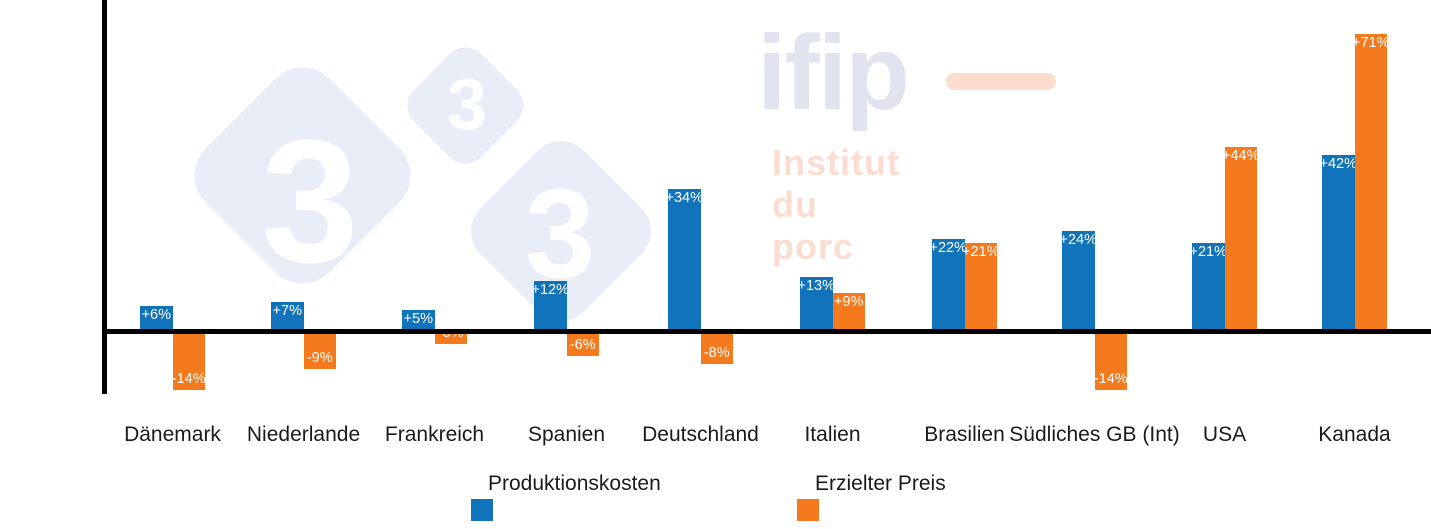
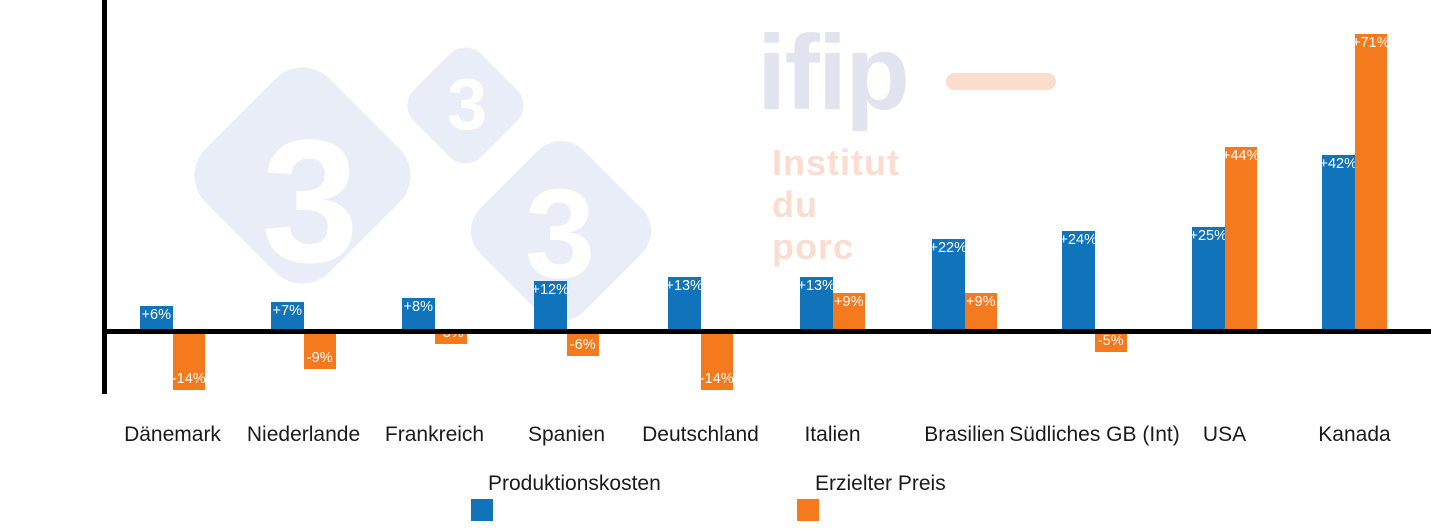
Produktionskosten/Frankreich: +5% -> +8%
Produktionskosten/Deutschland: +34% -> +13%
Erzielter Preis/Deutschland: -8% -> -14%
Erzielter Preis/Brasilien: +21% -> +9%
Erzielter Preis/Südliches GB (Int): -14% -> -5%
Produktionskosten/USA: +21% -> +25%
